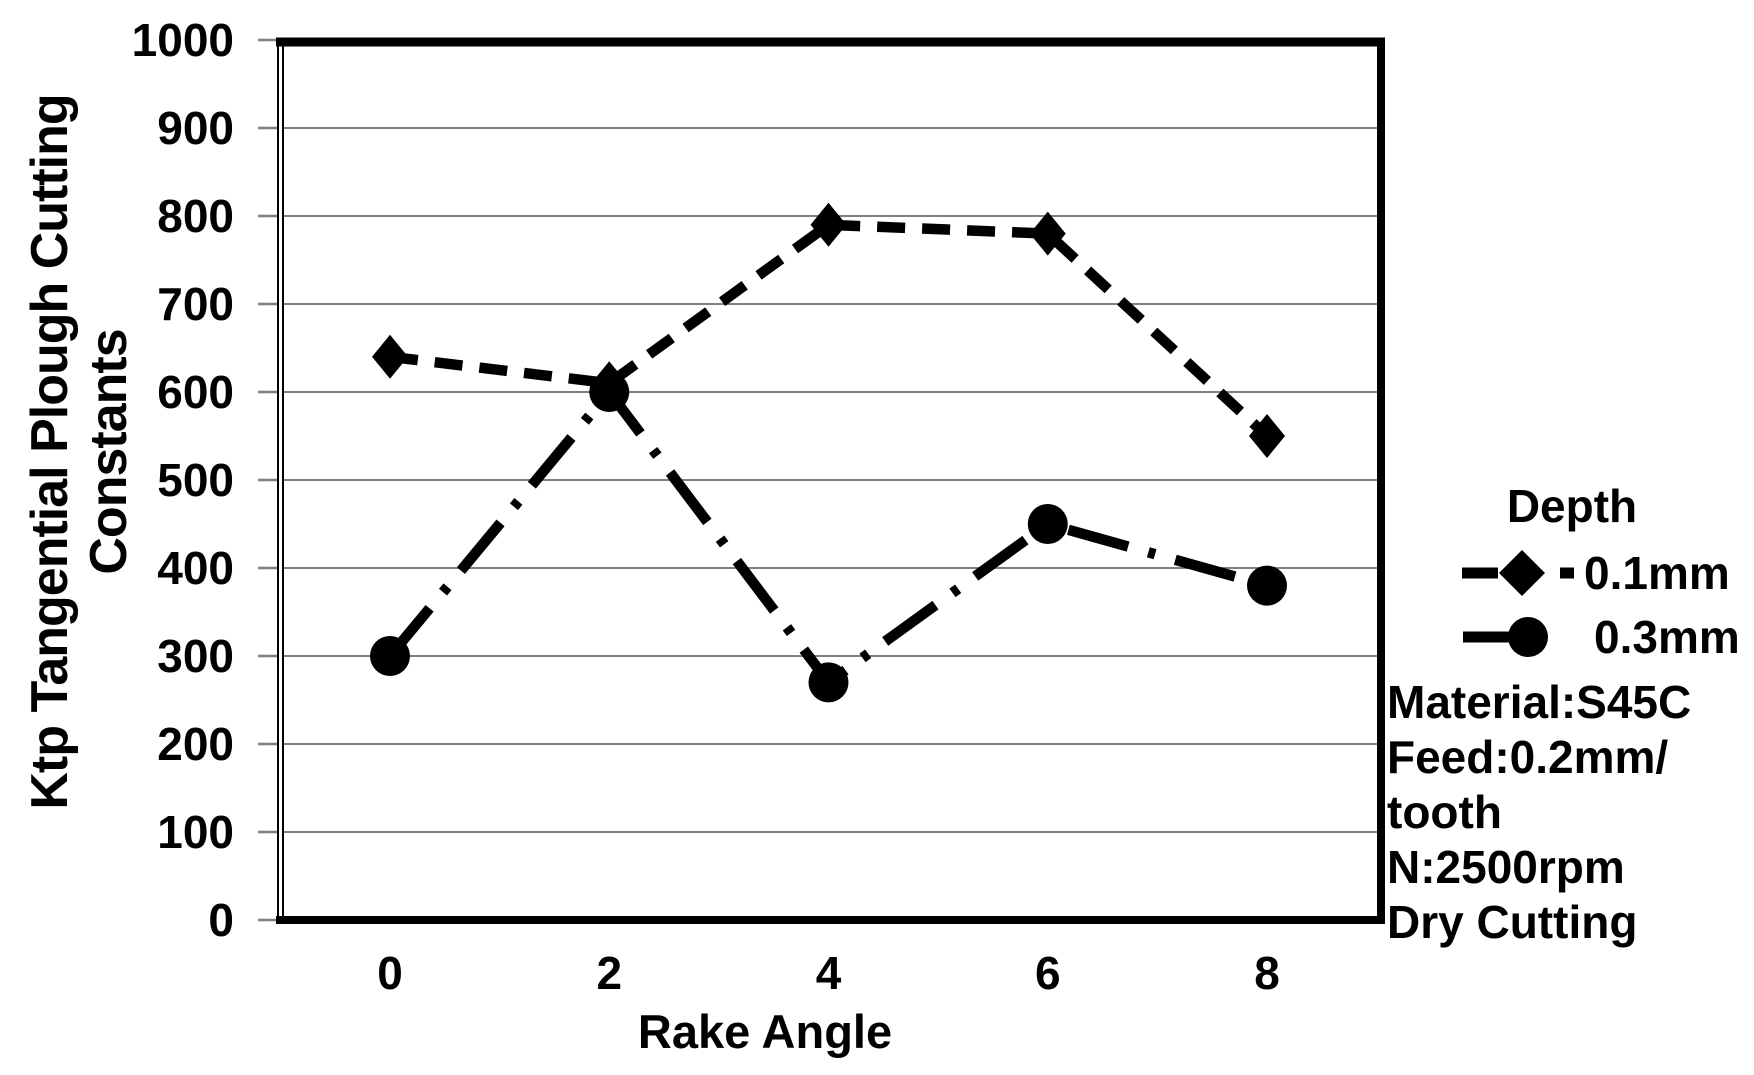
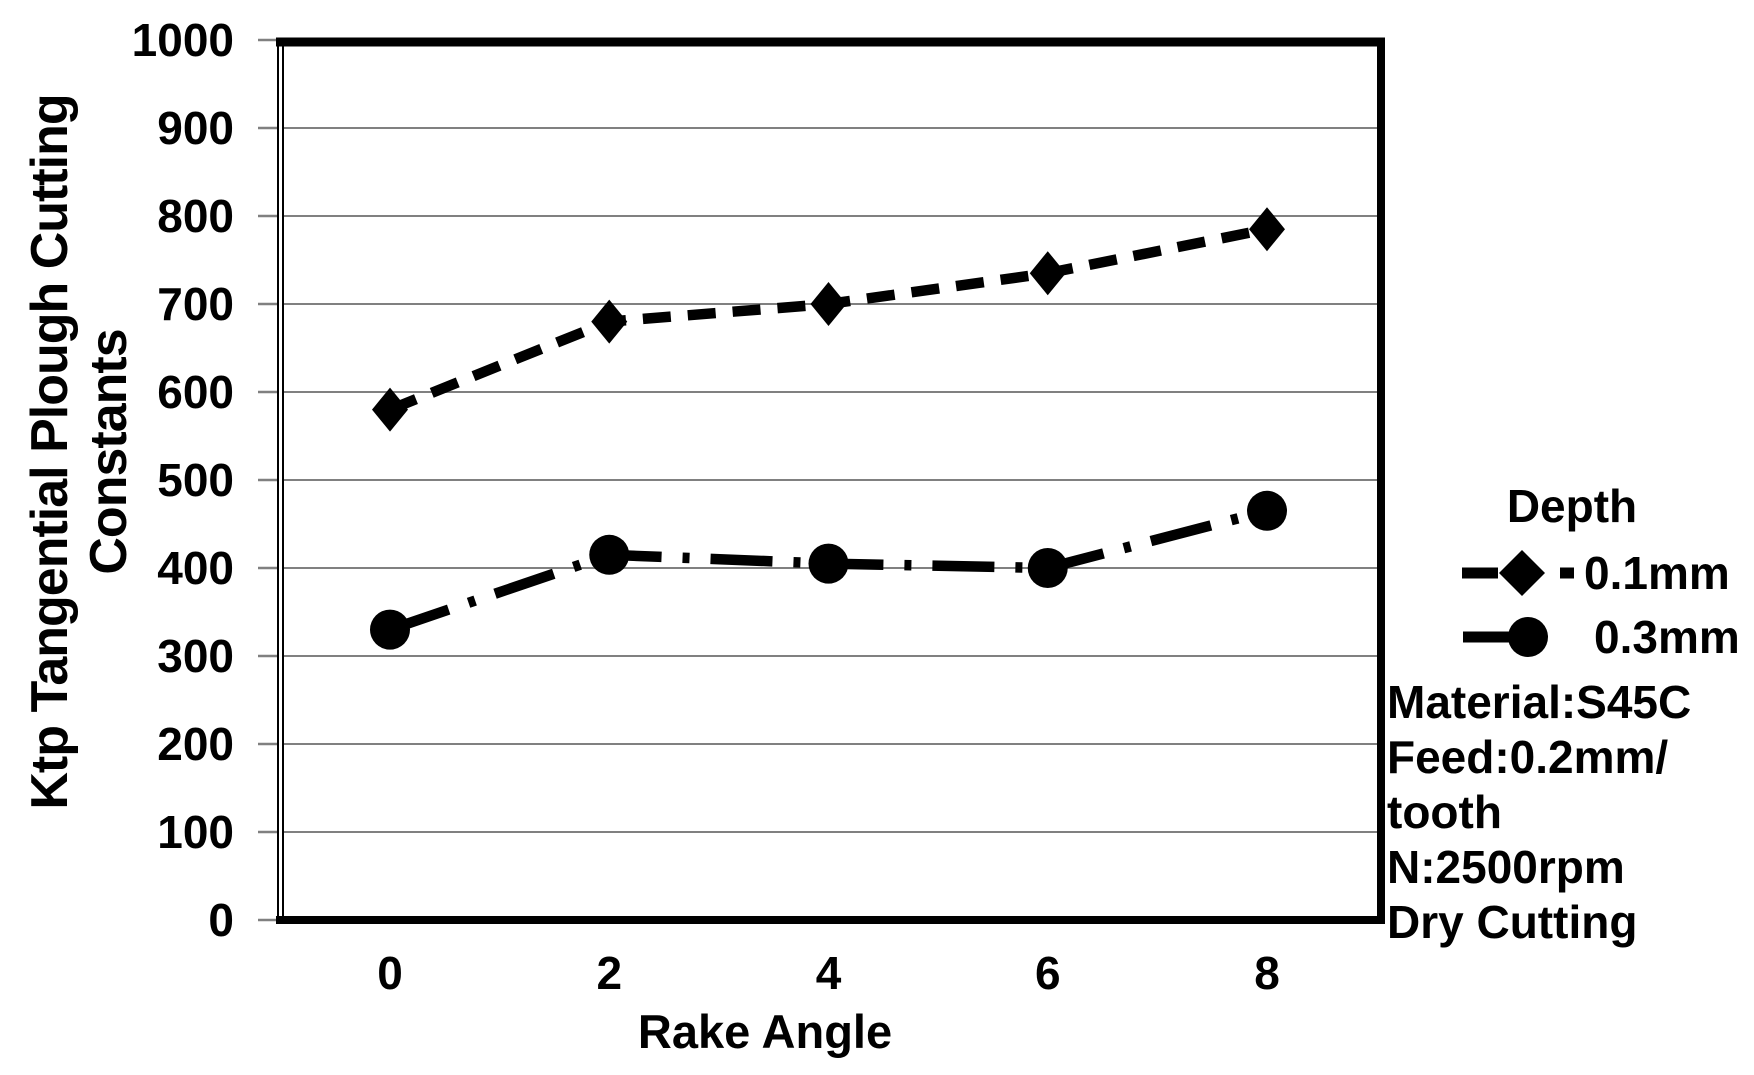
0.1mm/0: 640 -> 580
0.3mm/0: 300 -> 330
0.1mm/2: 610 -> 680
0.3mm/2: 600 -> 420
0.1mm/4: 790 -> 700
0.3mm/4: 270 -> 400
0.1mm/6: 780 -> 740
0.3mm/6: 450 -> 400
0.1mm/8: 550 -> 780
0.3mm/8: 380 -> 460
